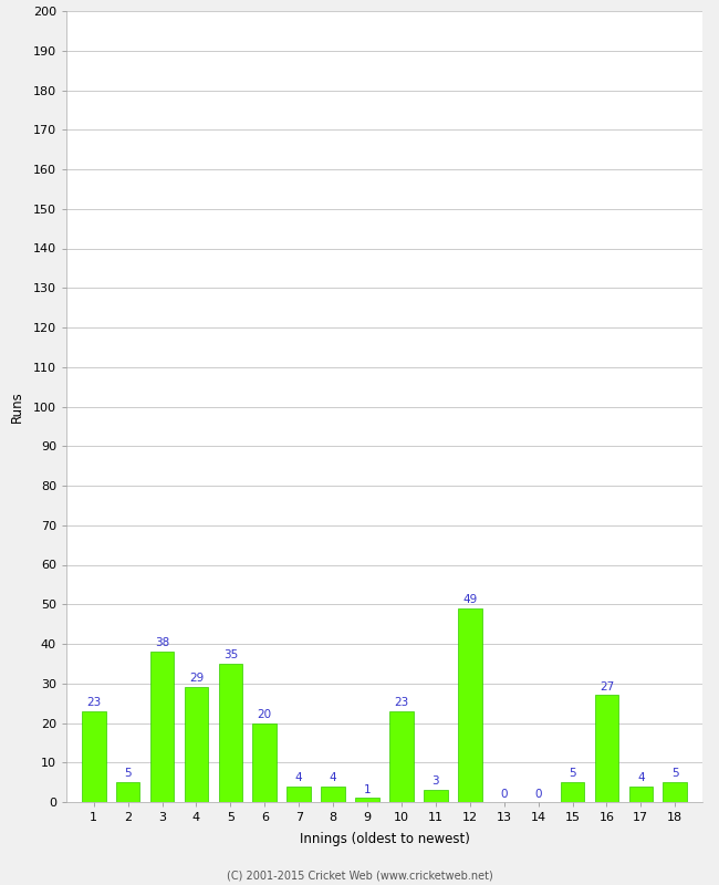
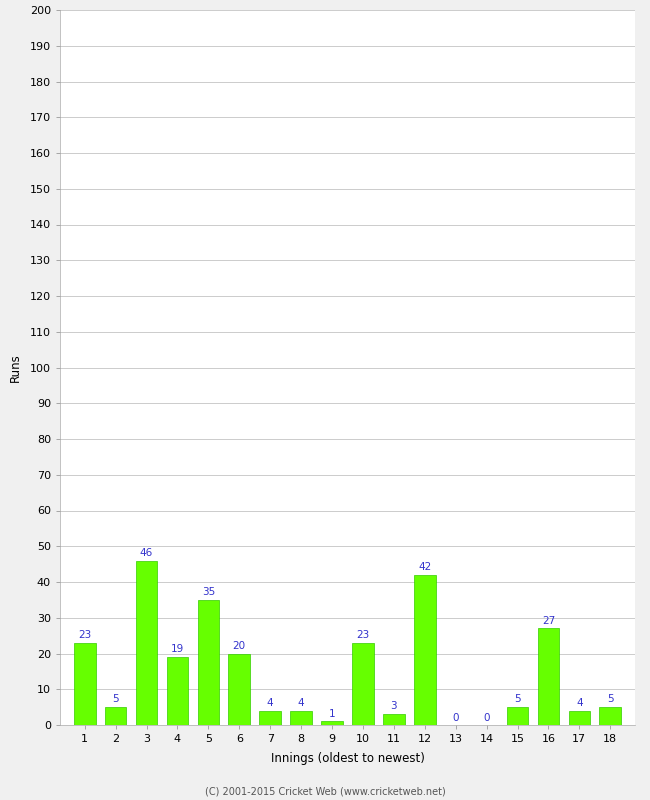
3: 38 -> 46
4: 29 -> 19
12: 49 -> 42
